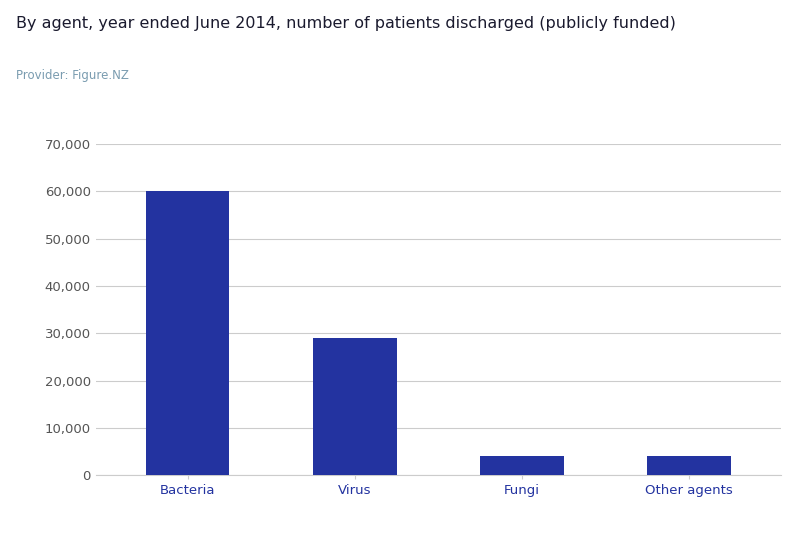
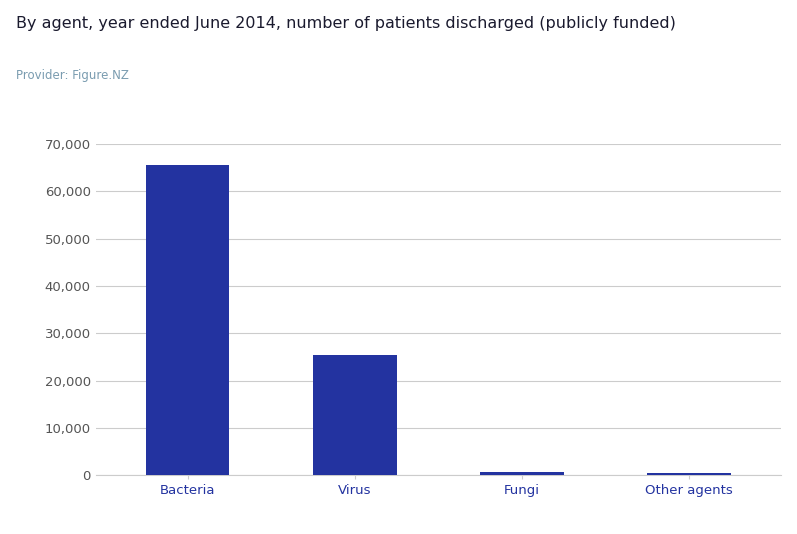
Bacteria: 60,000 -> 65,500
Virus: 29,000 -> 25,500
Fungi: 4,000 -> 700
Other agents: 4,000 -> 400
